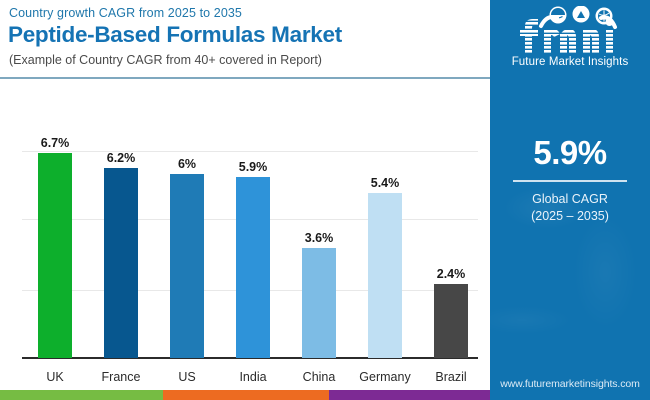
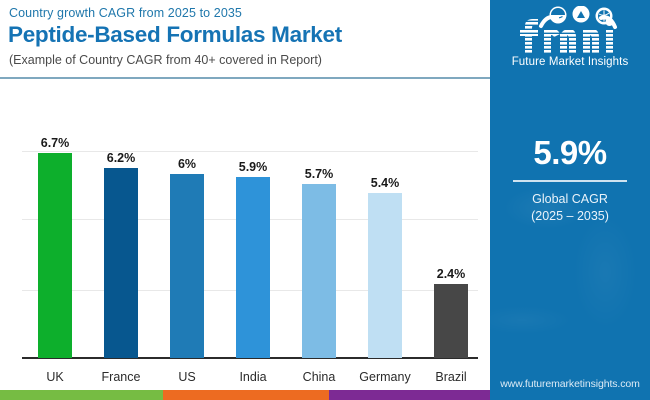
China: 3.6% -> 5.7%
